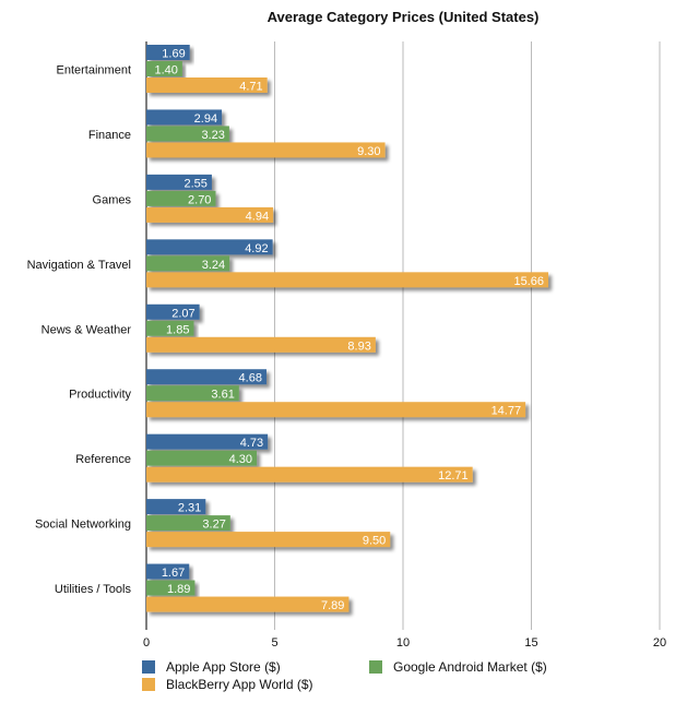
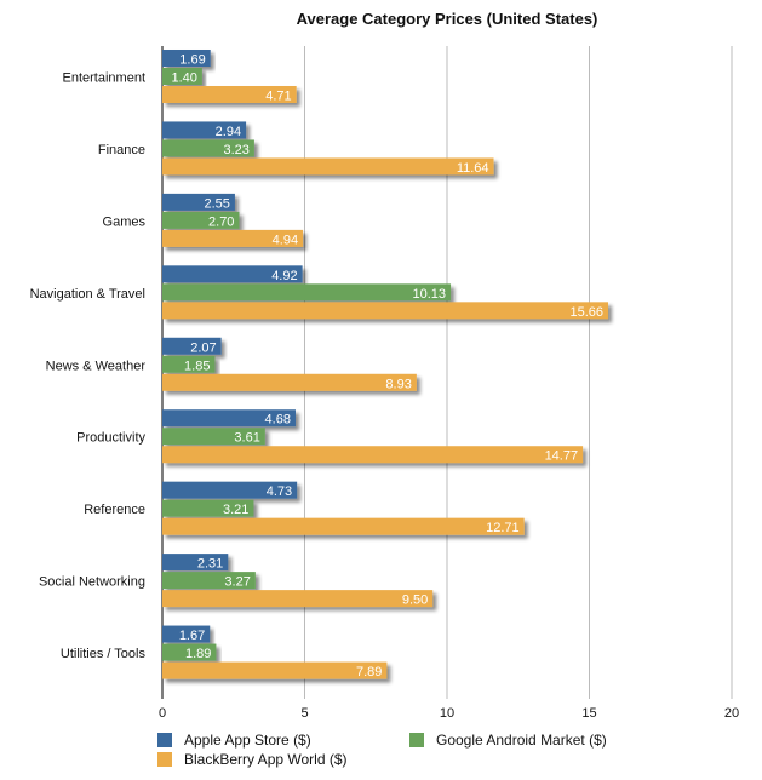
BlackBerry App World ($)/Finance: 9.30 -> 11.64
Google Android Market ($)/Navigation & Travel: 3.24 -> 10.13
Google Android Market ($)/Reference: 4.30 -> 3.21
